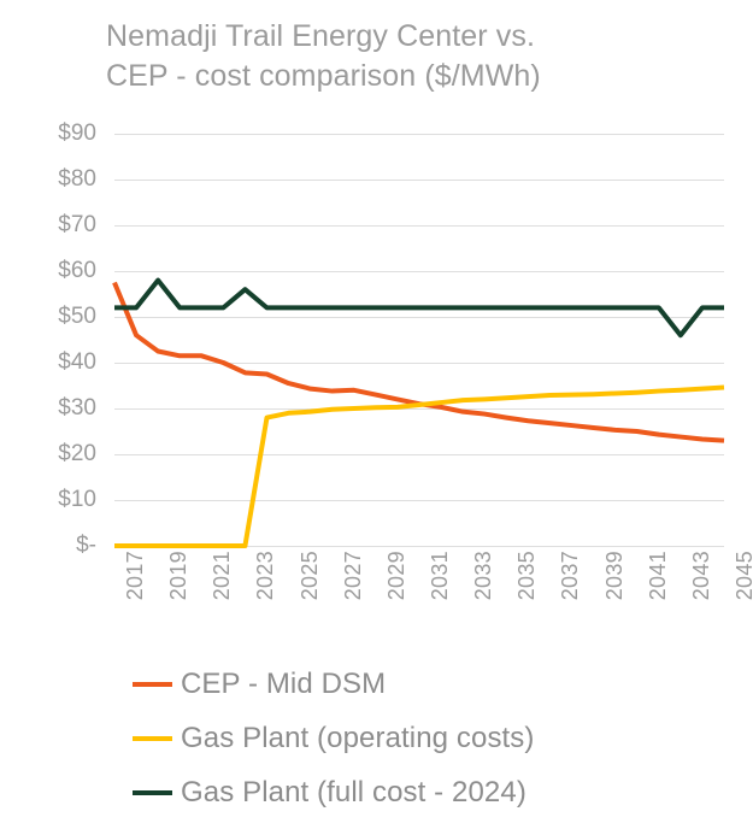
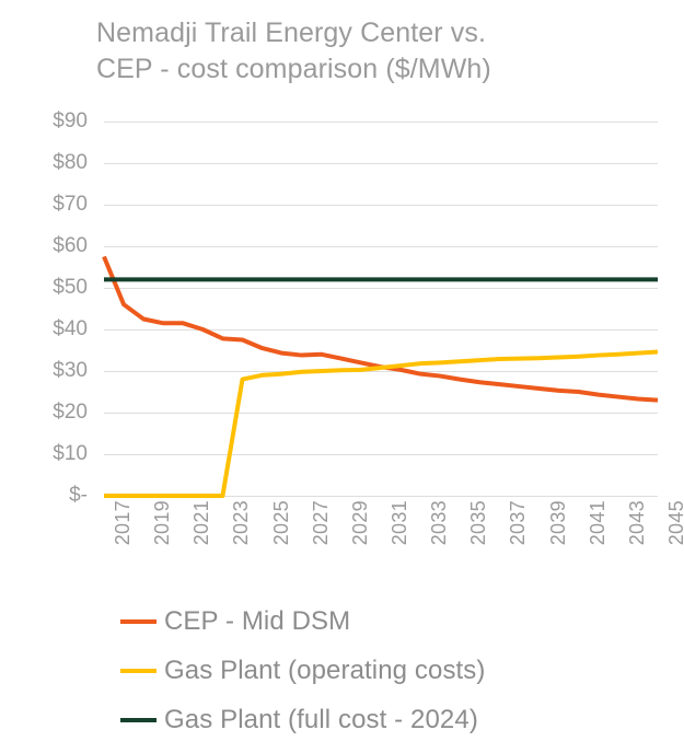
Gas Plant (full cost - 2024)/2019: $58 -> $52
Gas Plant (full cost - 2024)/2023: $56 -> $52
Gas Plant (full cost - 2024)/2043: $46 -> $52
